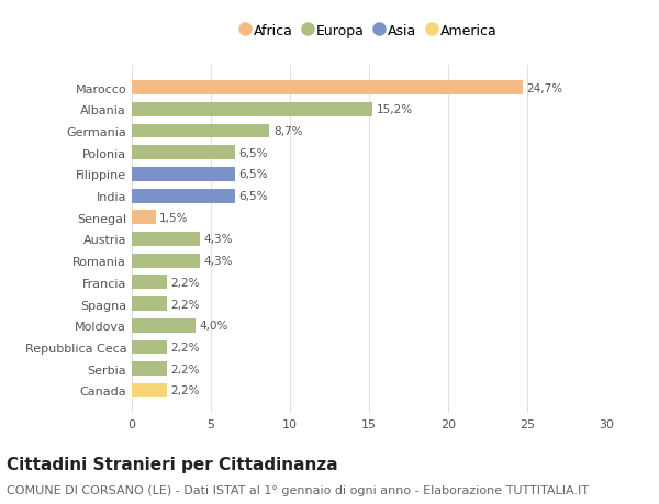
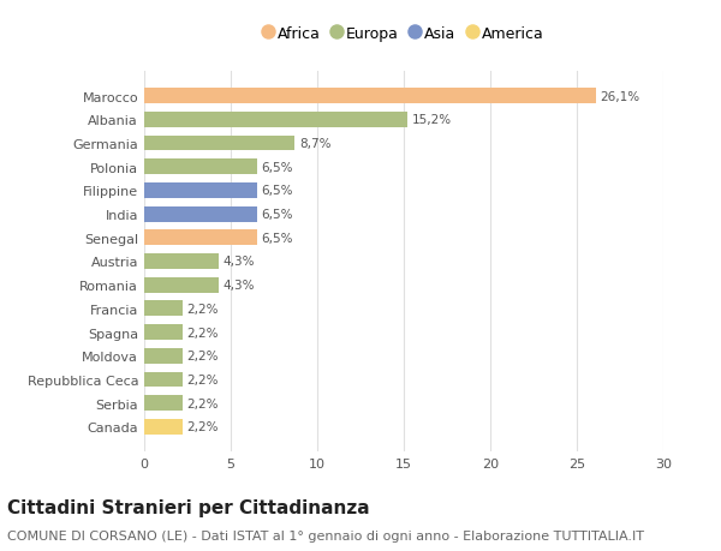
Marocco: 24,7% -> 26,1%
Senegal: 1,5% -> 6,5%
Moldova: 4,0% -> 2,2%
